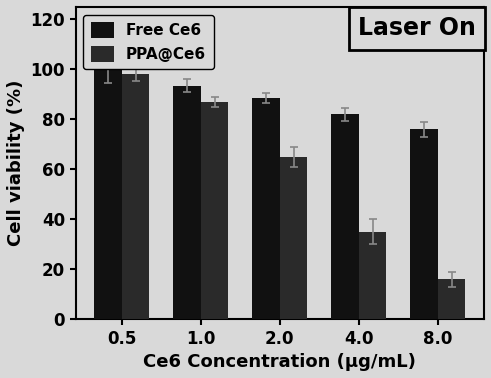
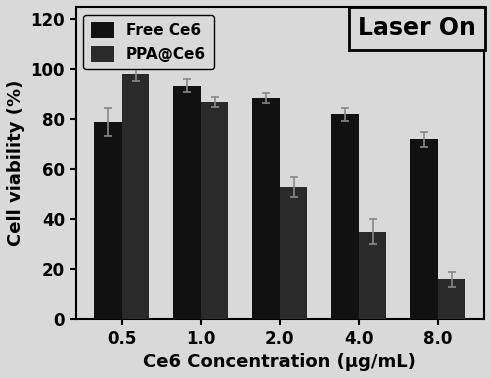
Free Ce6/0.5: 100.0 -> 79.0
PPA@Ce6/2.0: 65 -> 53
Free Ce6/8.0: 76.0 -> 72.0
